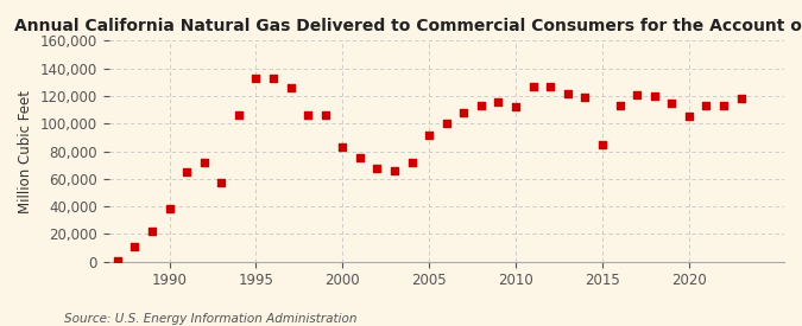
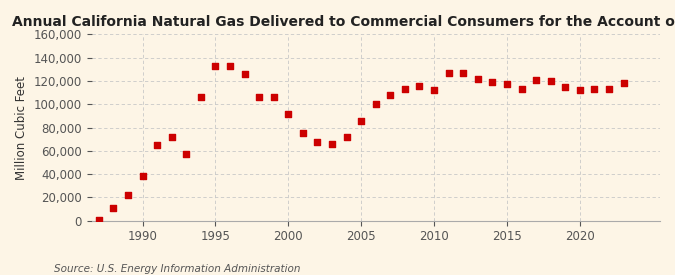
2000: 83,000 -> 92,000
2005: 92,000 -> 86,000
2015: 85,000 -> 117,000
2020: 105,000 -> 112,000
